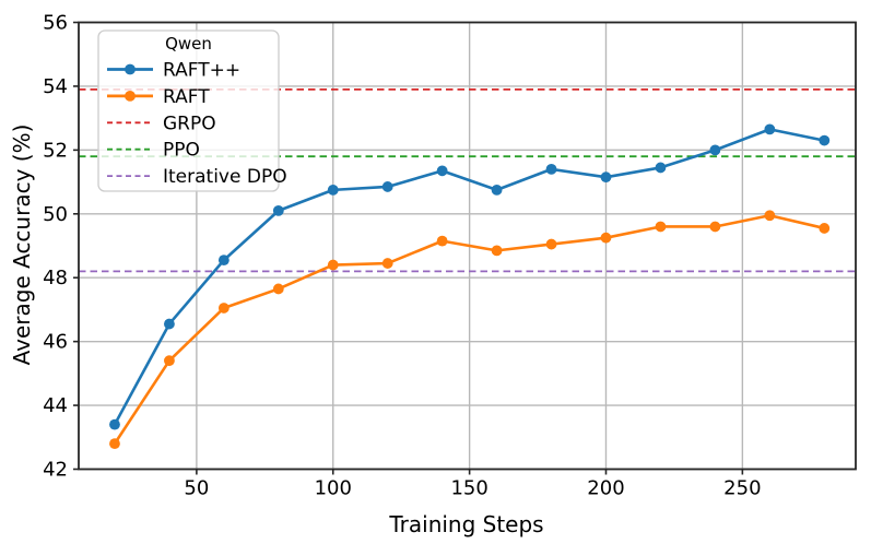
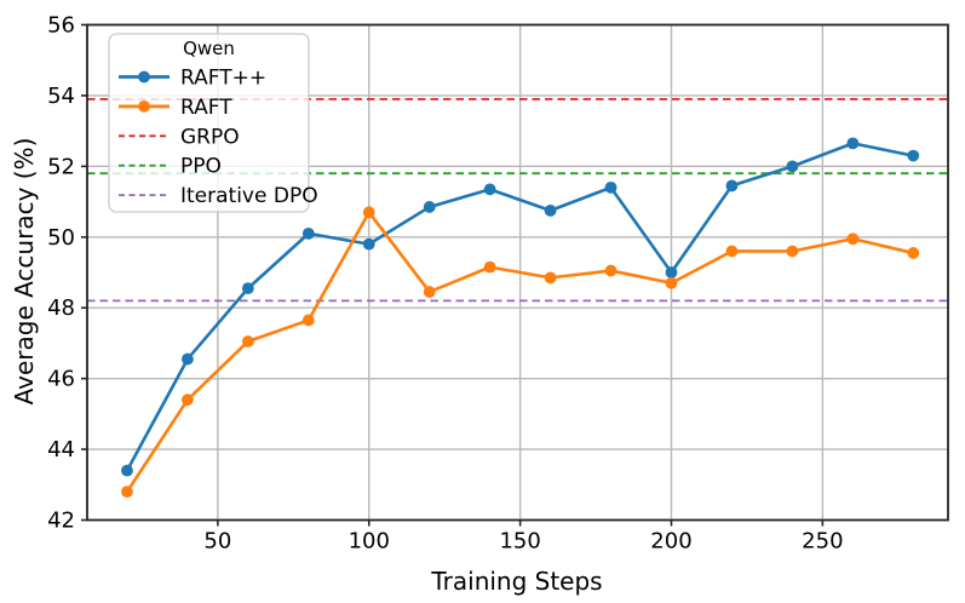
RAFT++/100: 50.8 -> 49.8
RAFT/100: 48.4 -> 50.7
RAFT++/200: 51.1 -> 49.0
RAFT/200: 49.2 -> 48.7
